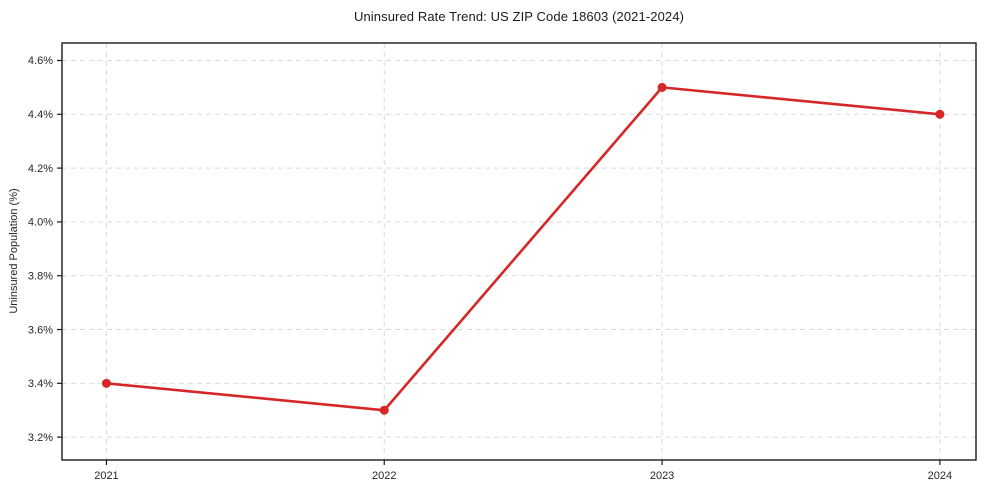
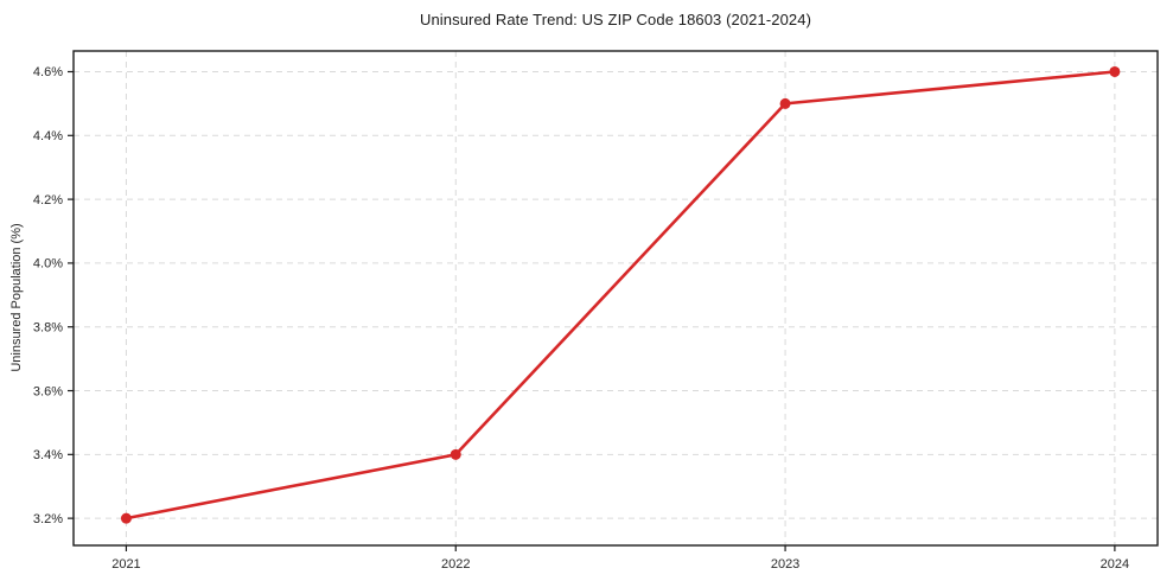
2021: 3.4% -> 3.2%
2022: 3.3% -> 3.4%
2024: 4.4% -> 4.6%
